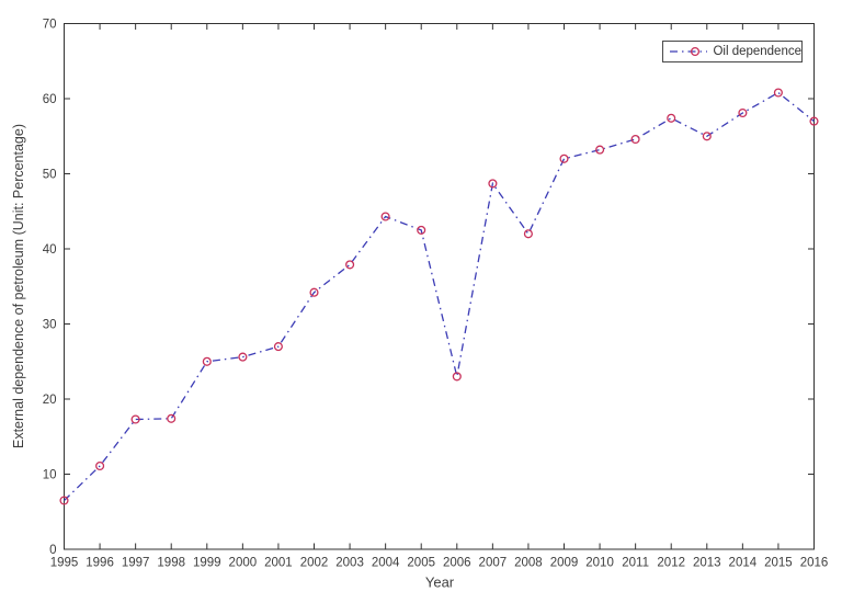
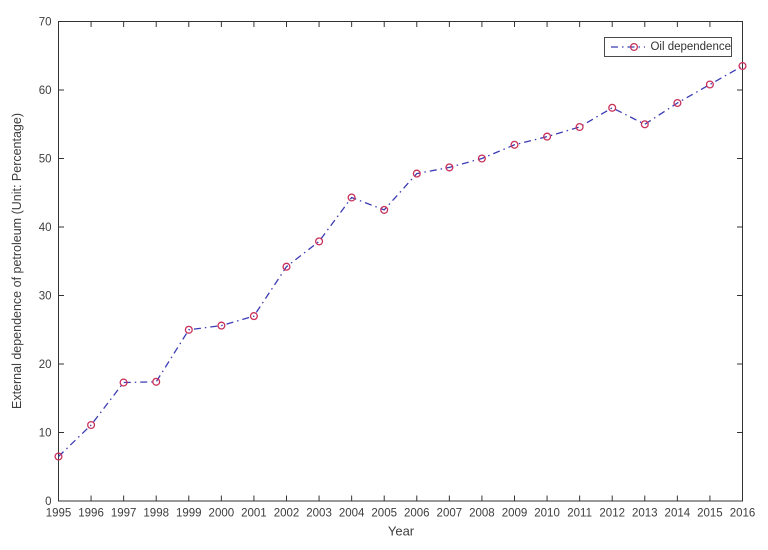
2006: 23 -> 48
2008: 42 -> 50
2016: 57 -> 64
